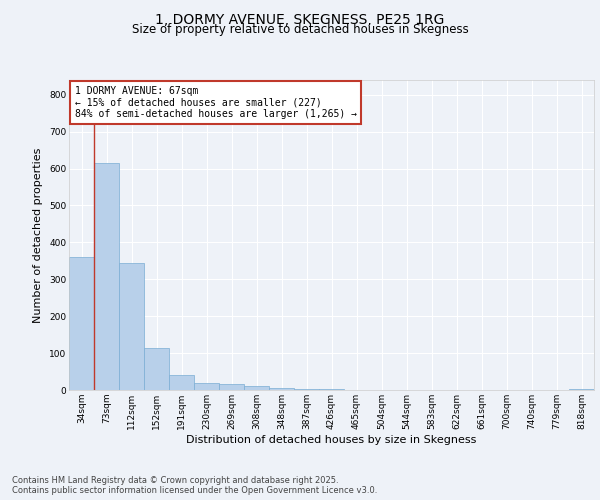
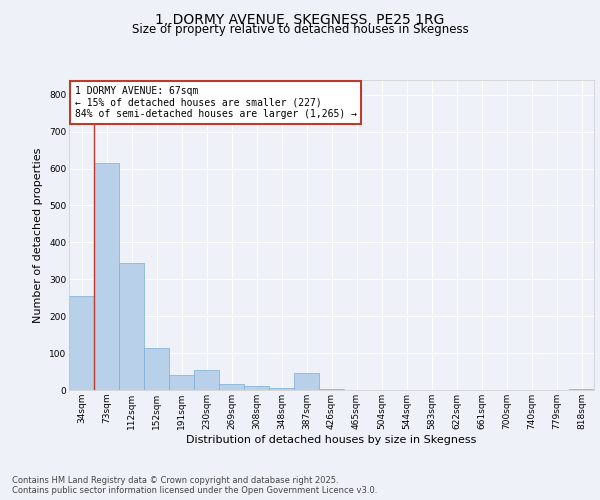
34sqm: 360 -> 255
230sqm: 20 -> 55
387sqm: 3 -> 45
